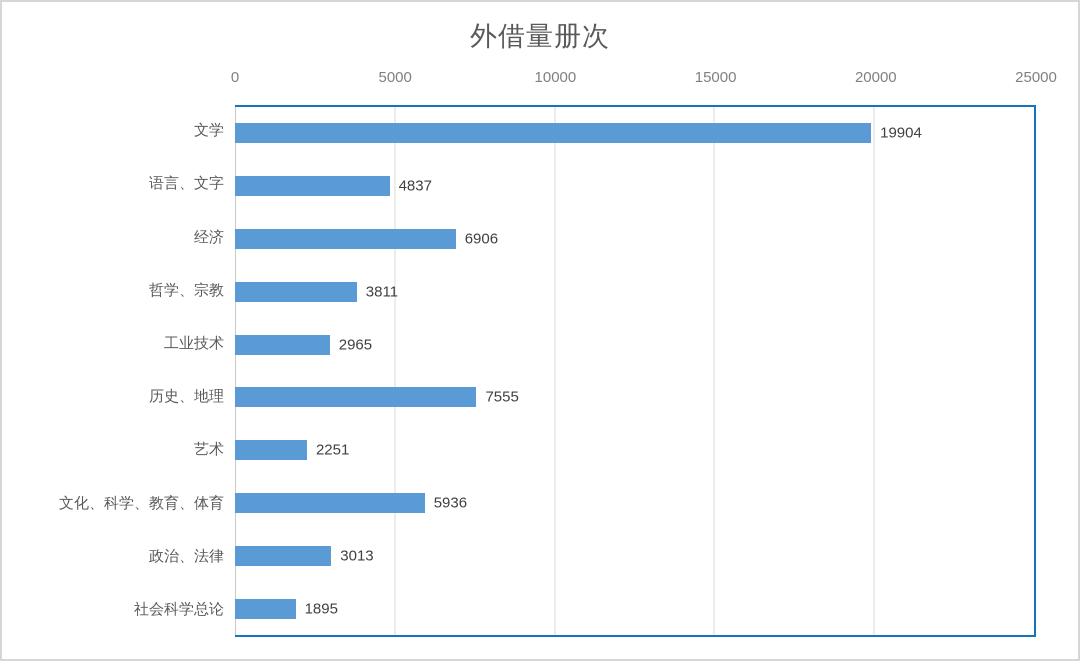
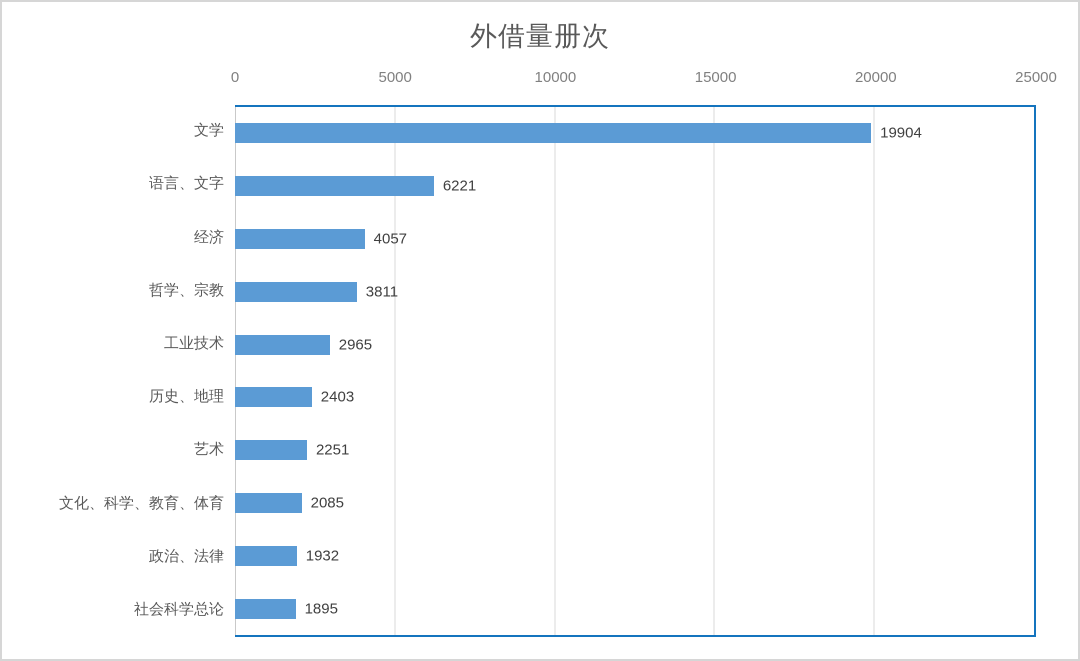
语言、文字: 4837 -> 6221
经济: 6906 -> 4057
历史、地理: 7555 -> 2403
文化、科学、教育、体育: 5936 -> 2085
政治、法律: 3013 -> 1932
